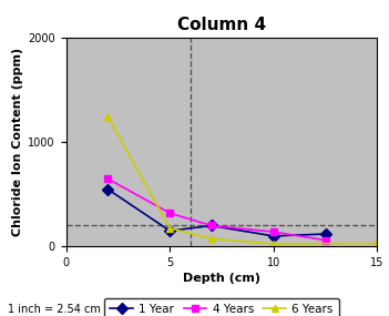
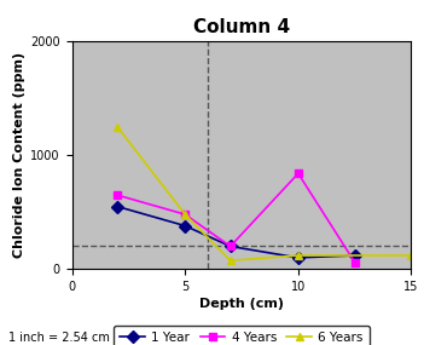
1 Year/5: 150 -> 380
4 Years/5: 320 -> 480
6 Years/5: 180 -> 480
4 Years/10: 140 -> 840
6 Years/10: 20 -> 120
6 Years/15: 30 -> 120
